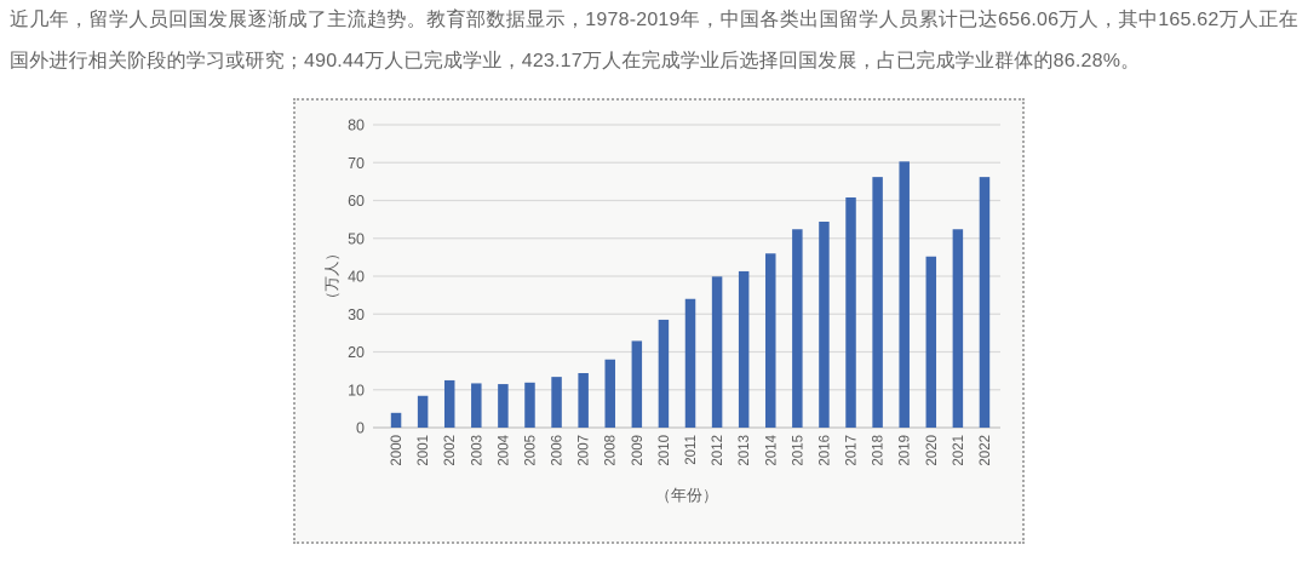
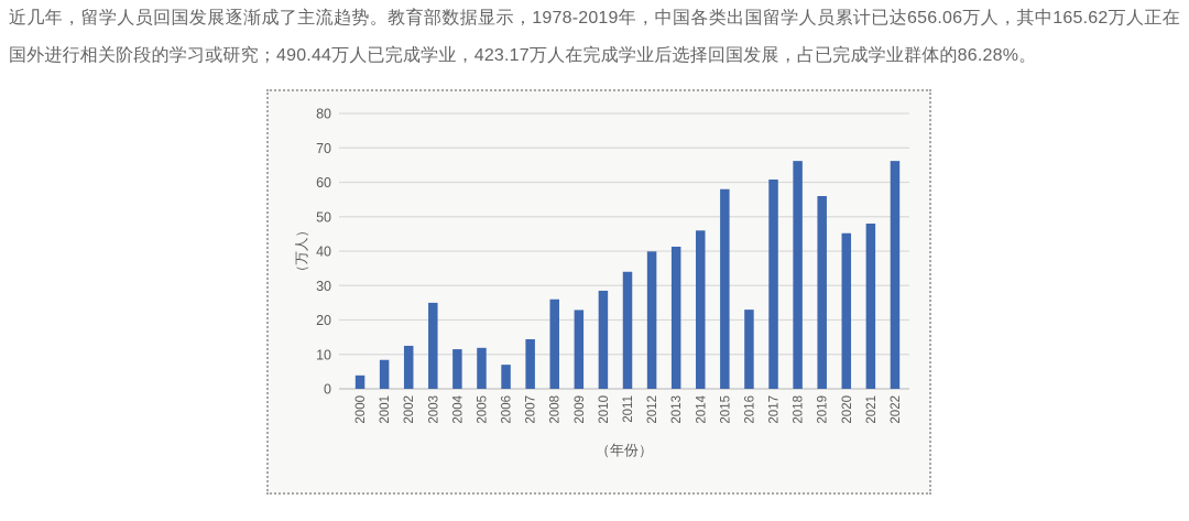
2003: 12 -> 25
2006: 13 -> 7
2008: 18 -> 26
2015: 52 -> 58
2016: 54 -> 23
2019: 70 -> 56
2021: 52 -> 48
